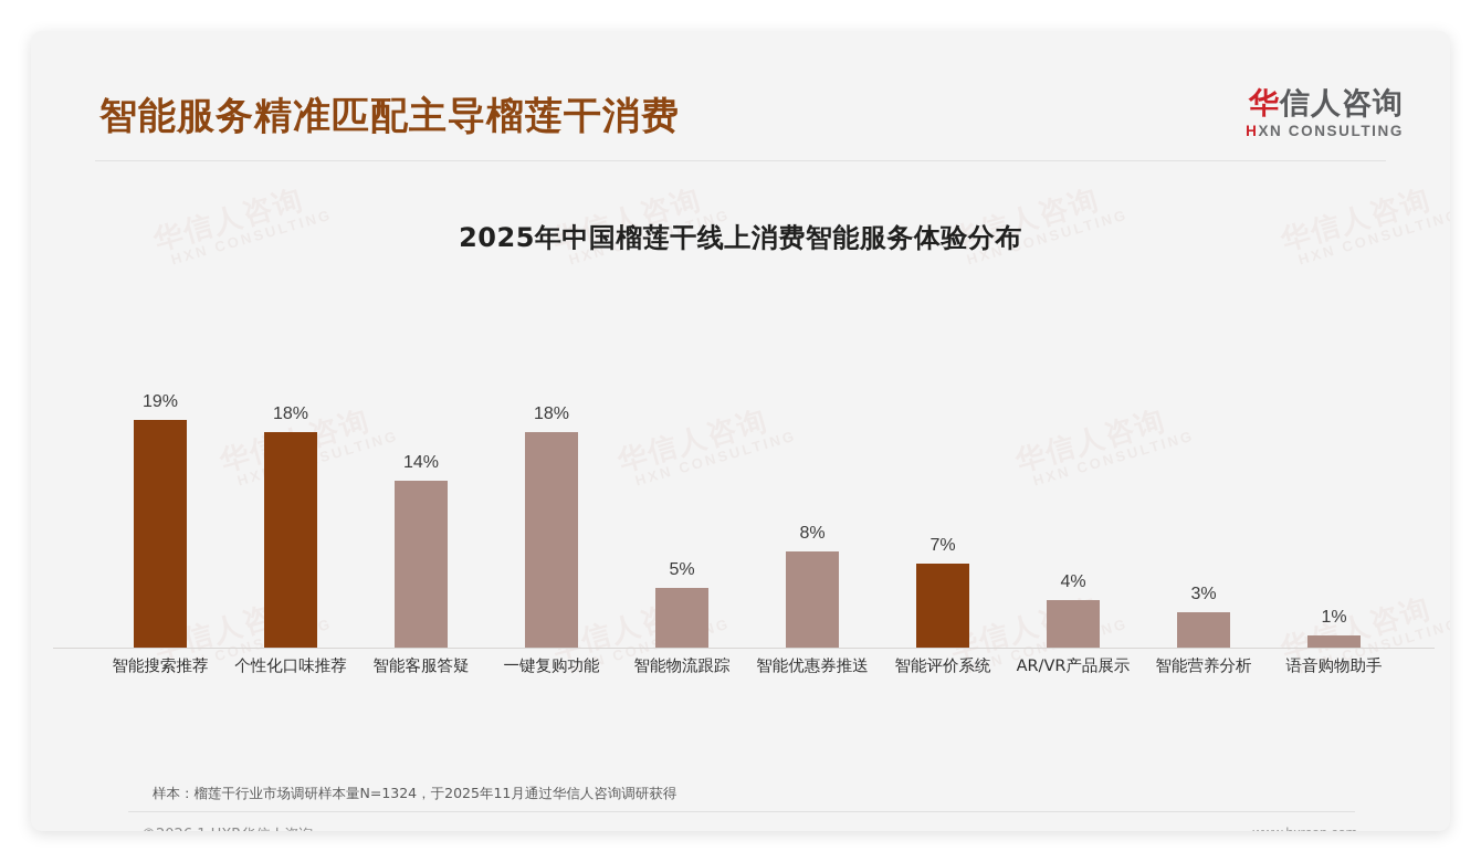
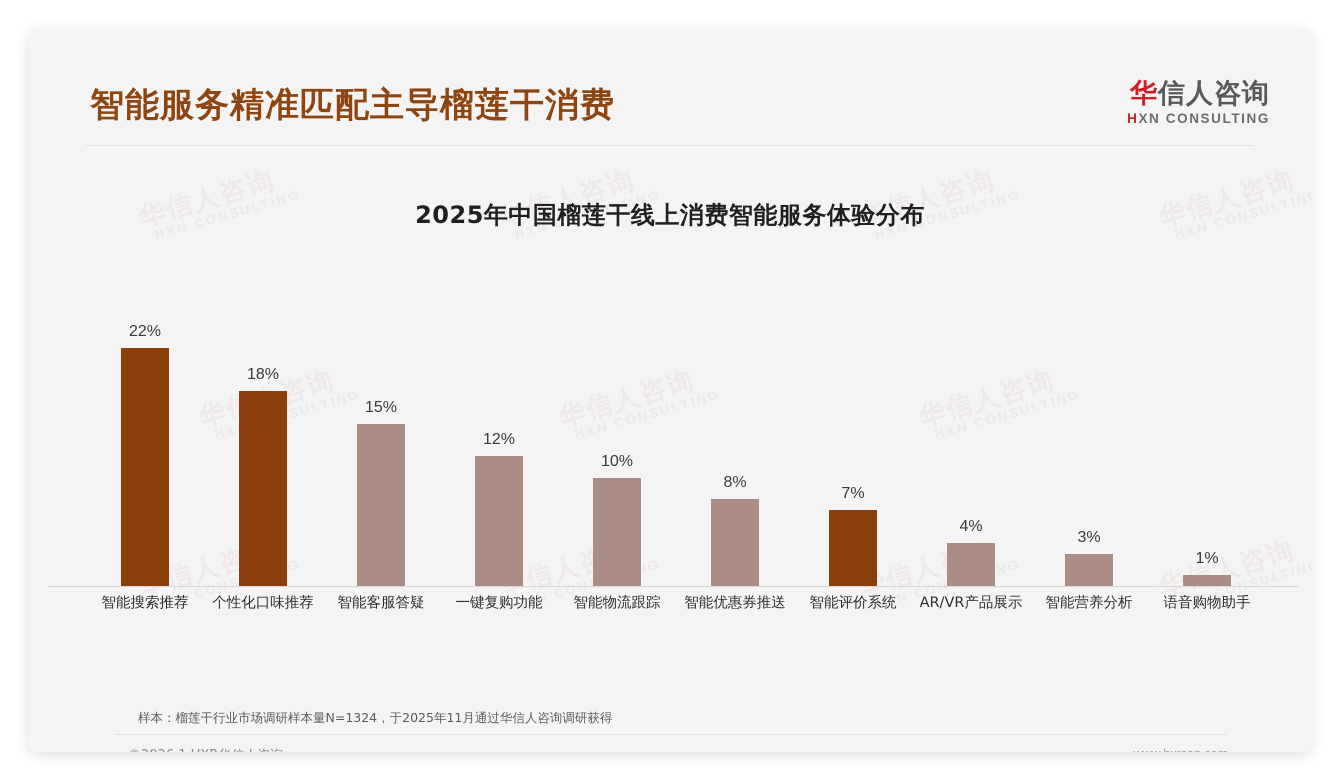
智能搜索推荐: 19% -> 22%
智能客服答疑: 14% -> 15%
一键复购功能: 18% -> 12%
智能物流跟踪: 5% -> 10%
